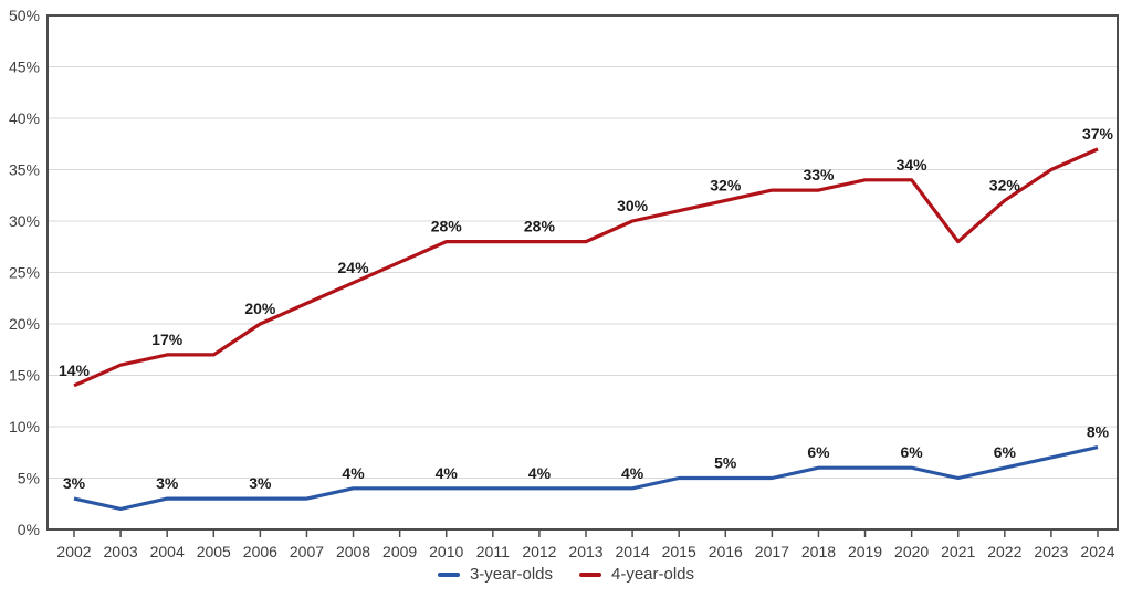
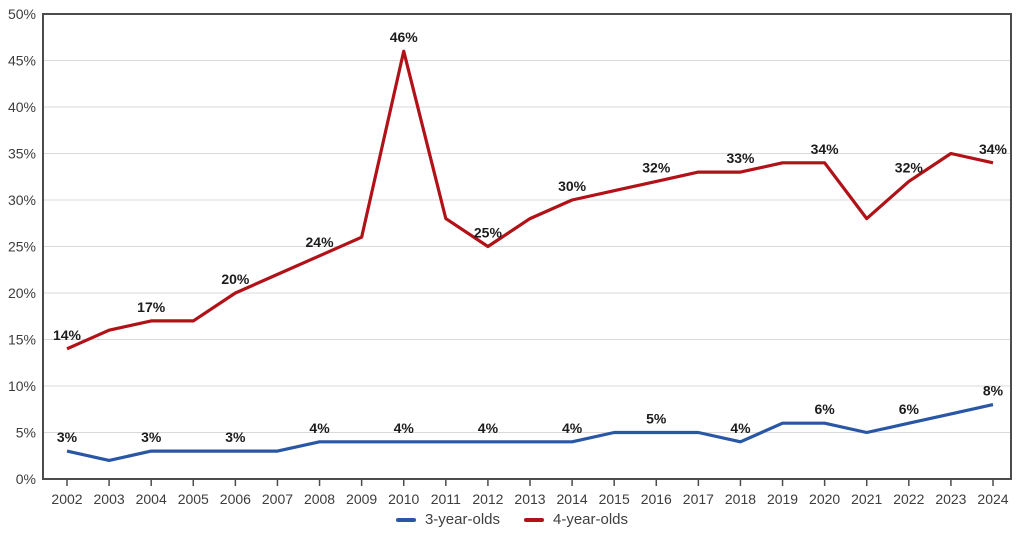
4-year-olds/2010: 28% -> 46%
4-year-olds/2012: 28% -> 25%
3-year-olds/2018: 6% -> 4%
4-year-olds/2024: 37% -> 34%
